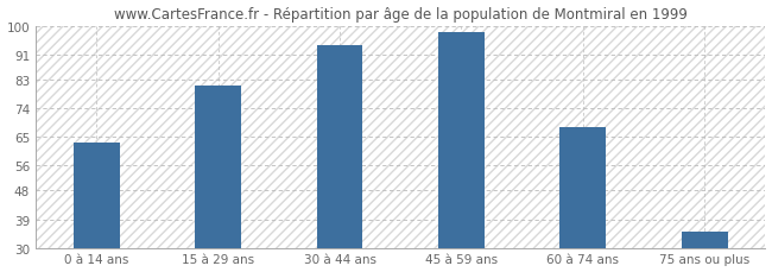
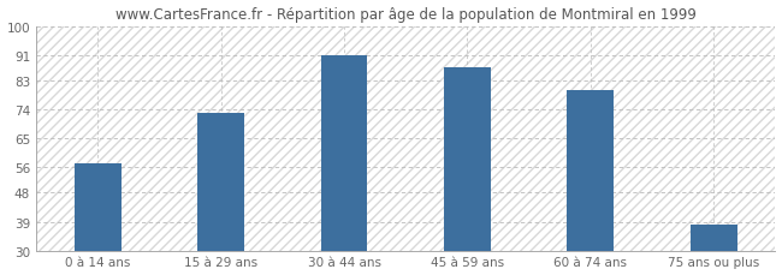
0 à 14 ans: 63 -> 57
15 à 29 ans: 81 -> 73
30 à 44 ans: 94 -> 91
45 à 59 ans: 98 -> 87
60 à 74 ans: 68 -> 80
75 ans ou plus: 35 -> 38
